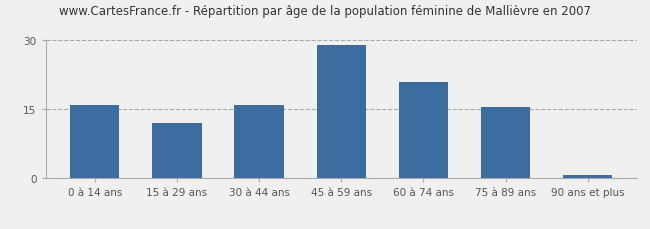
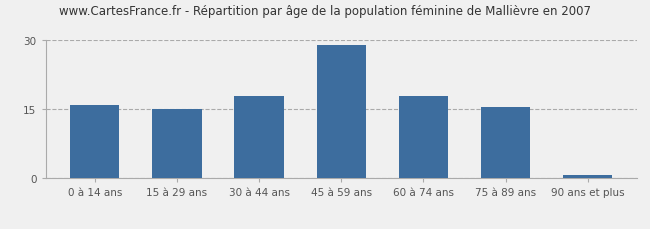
15 à 29 ans: 12.0 -> 15.0
30 à 44 ans: 16.0 -> 18.0
60 à 74 ans: 21.0 -> 18.0
